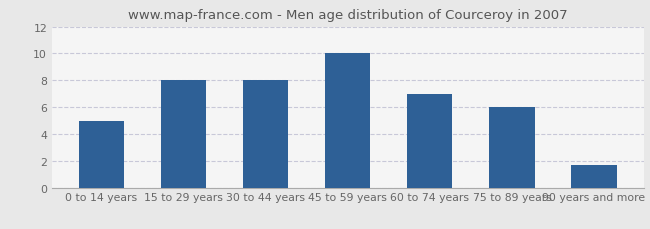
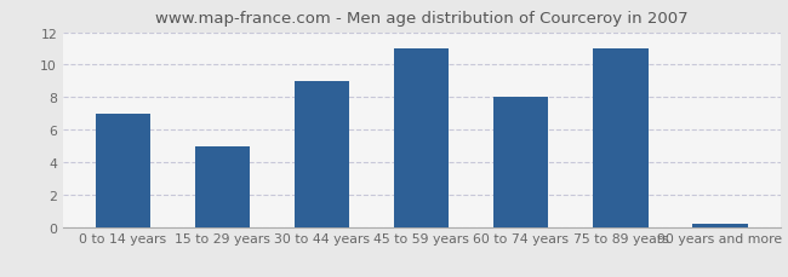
0 to 14 years: 5.0 -> 7.0
15 to 29 years: 8.0 -> 5.0
30 to 44 years: 8.0 -> 9.0
45 to 59 years: 10.0 -> 11.0
60 to 74 years: 7.0 -> 8.0
75 to 89 years: 6.0 -> 11.0
90 years and more: 1.7 -> 0.2
